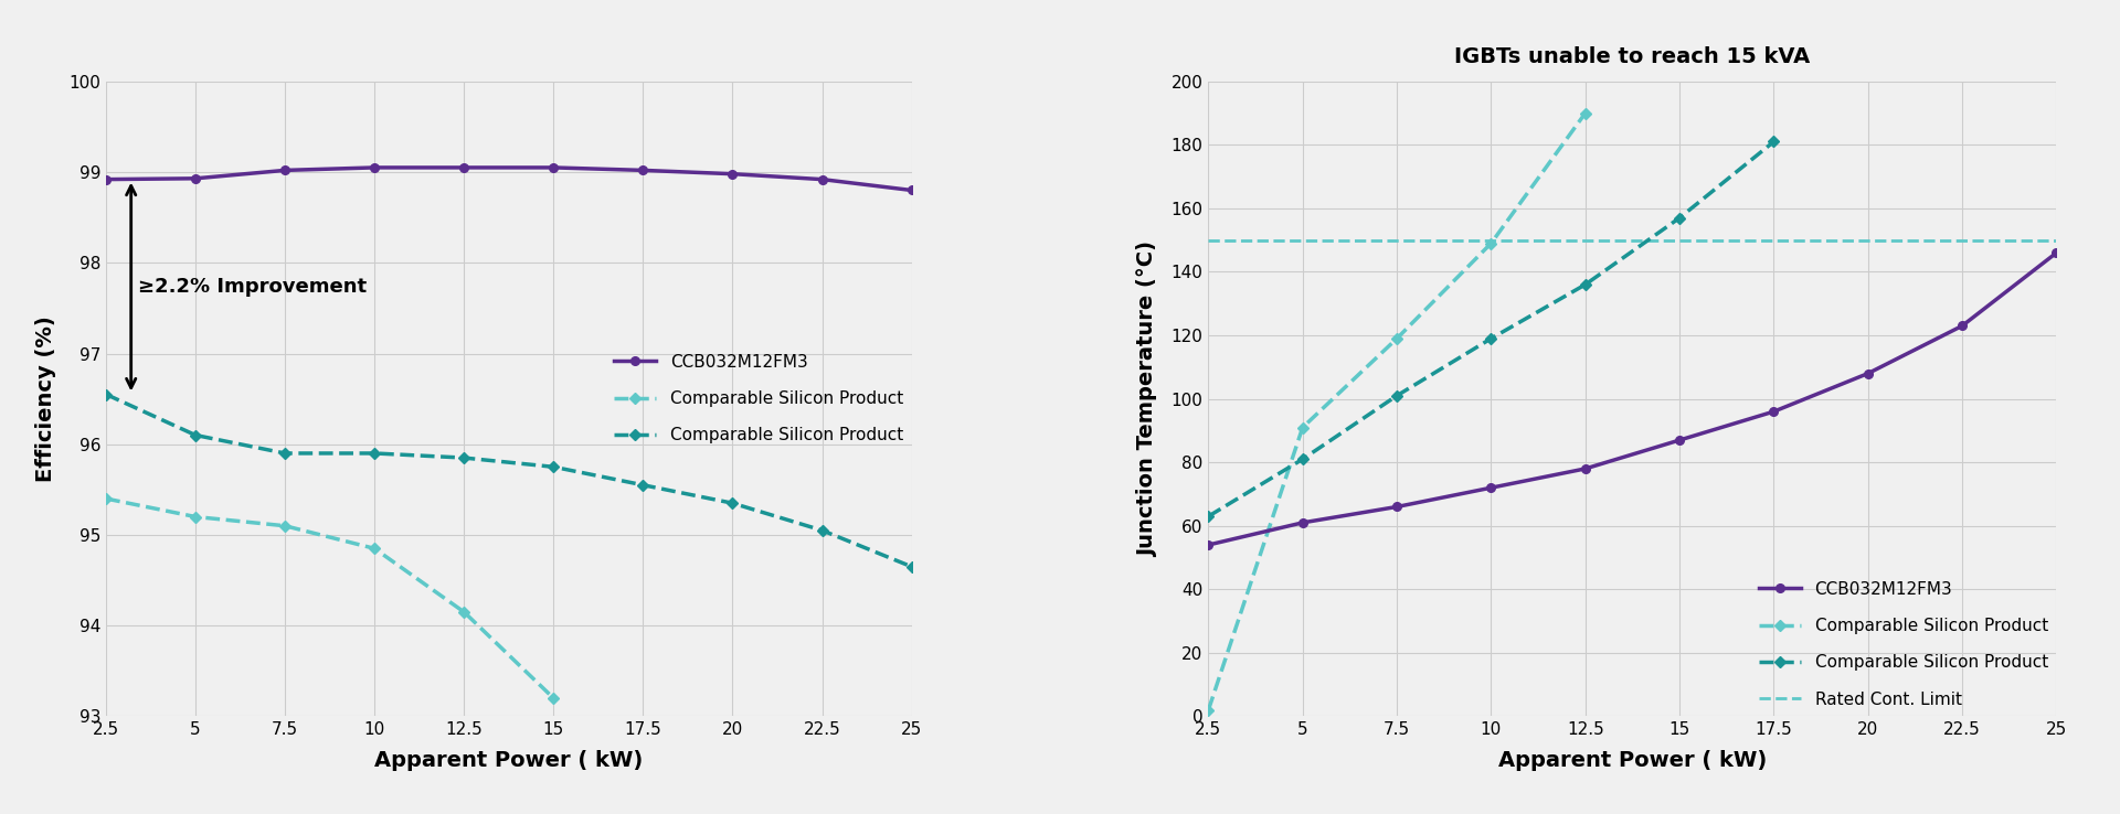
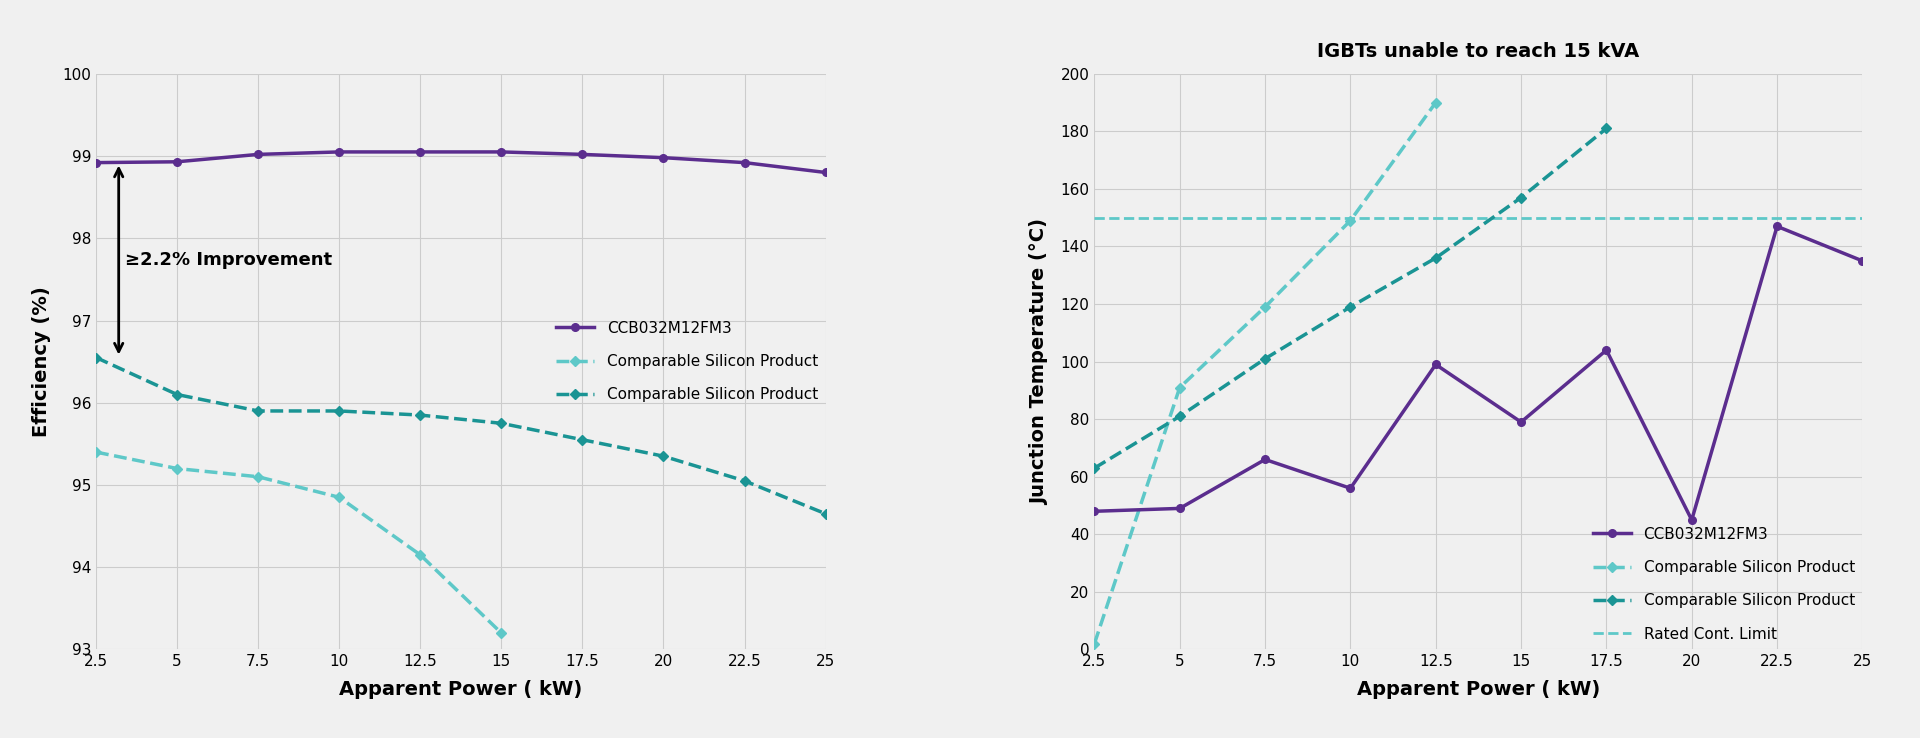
IGBTs unable to reach 15 kVA/CCB032M12FM3/2.5: 54 -> 48
IGBTs unable to reach 15 kVA/CCB032M12FM3/5: 61 -> 49
IGBTs unable to reach 15 kVA/CCB032M12FM3/10: 72 -> 56
IGBTs unable to reach 15 kVA/CCB032M12FM3/12.5: 78 -> 99
IGBTs unable to reach 15 kVA/CCB032M12FM3/15: 87 -> 79
IGBTs unable to reach 15 kVA/CCB032M12FM3/17.5: 96 -> 104
IGBTs unable to reach 15 kVA/CCB032M12FM3/20: 108 -> 45
IGBTs unable to reach 15 kVA/CCB032M12FM3/22.5: 123 -> 147
IGBTs unable to reach 15 kVA/CCB032M12FM3/25: 146 -> 135
